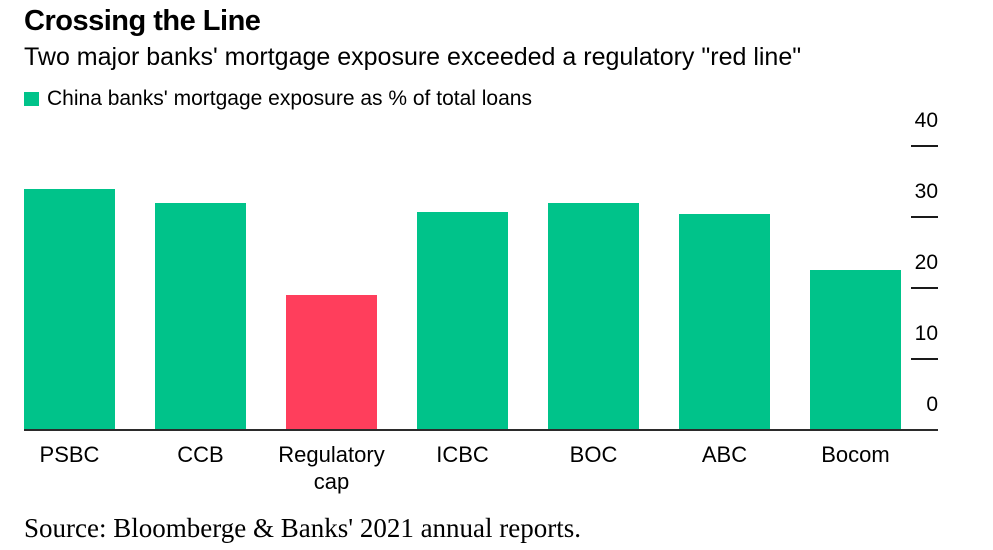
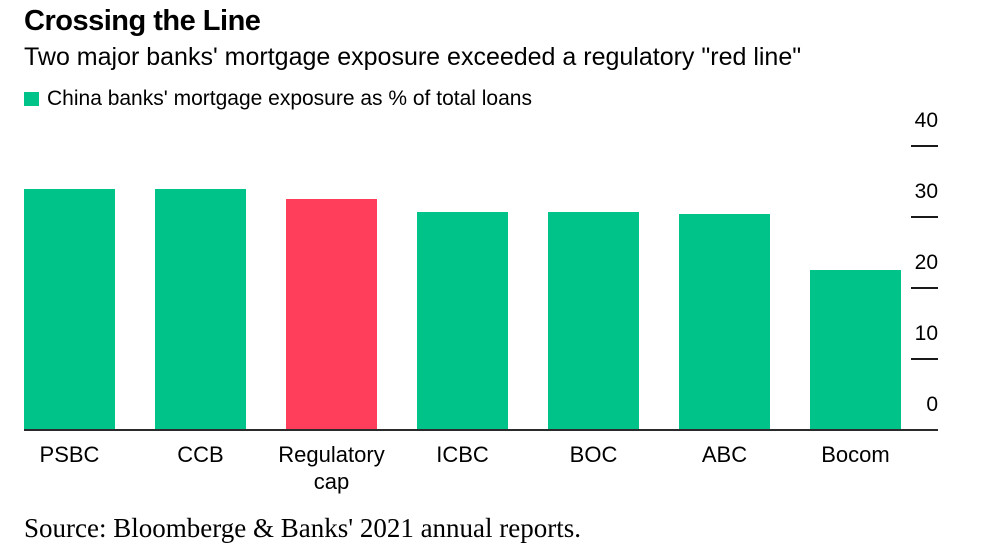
CCB: 32 -> 34
Regulatory cap: 19 -> 32
BOC: 32 -> 31
